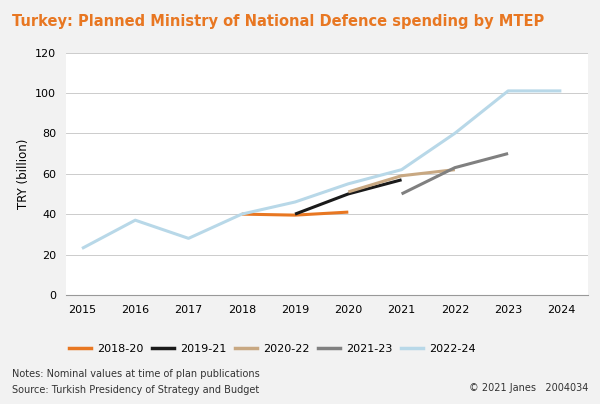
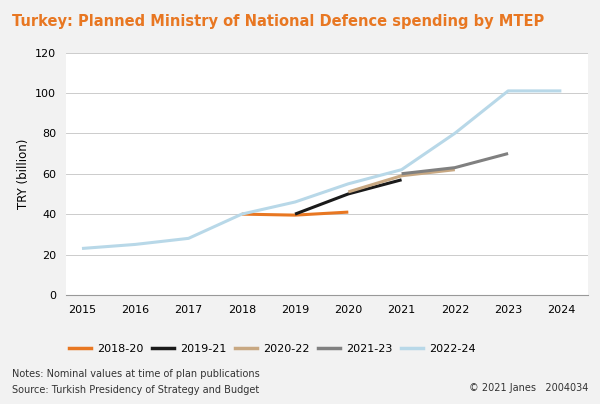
2022-24/2016: 37 -> 25
2021-23/2021: 50 -> 60
